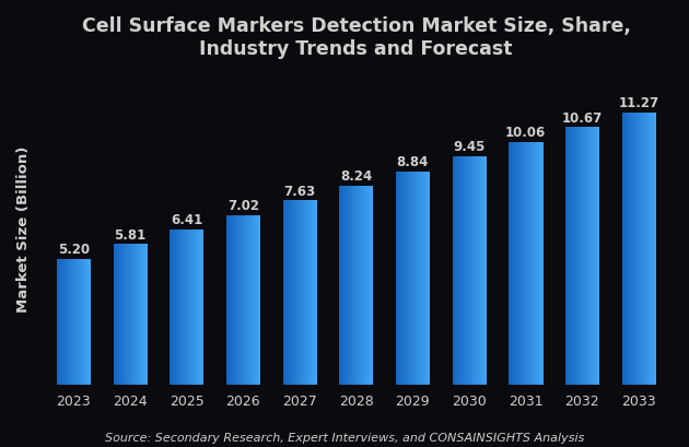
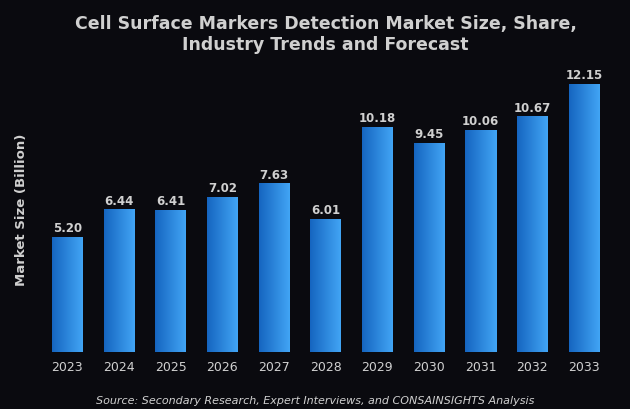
2024: 5.81 -> 6.44
2028: 8.24 -> 6.01
2029: 8.84 -> 10.18
2033: 11.27 -> 12.15
